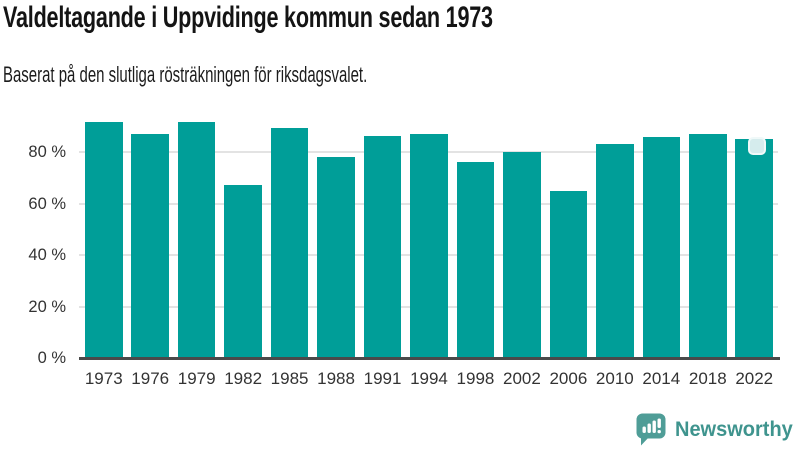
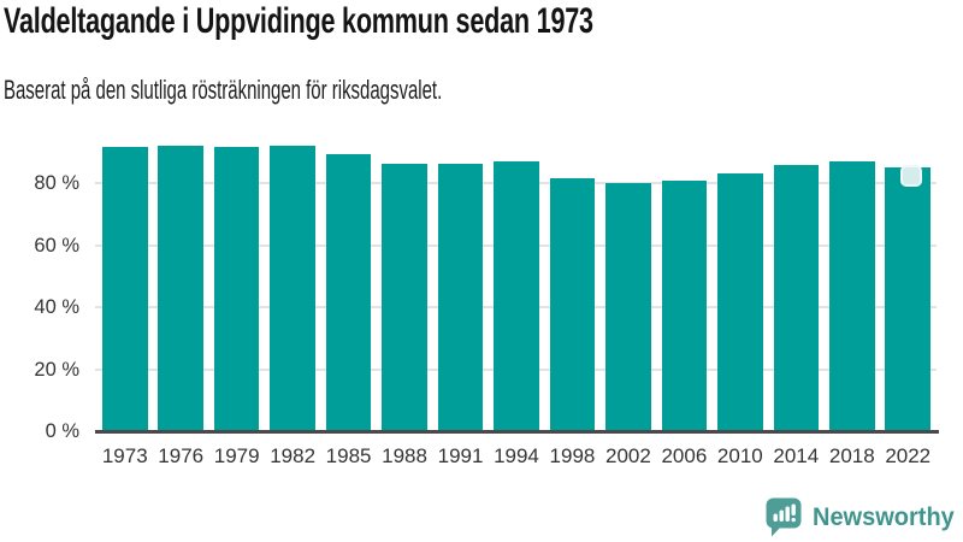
1976: 87% -> 92%
1982: 67% -> 92%
1988: 78% -> 86%
1998: 76% -> 82%
2006: 65% -> 81%
